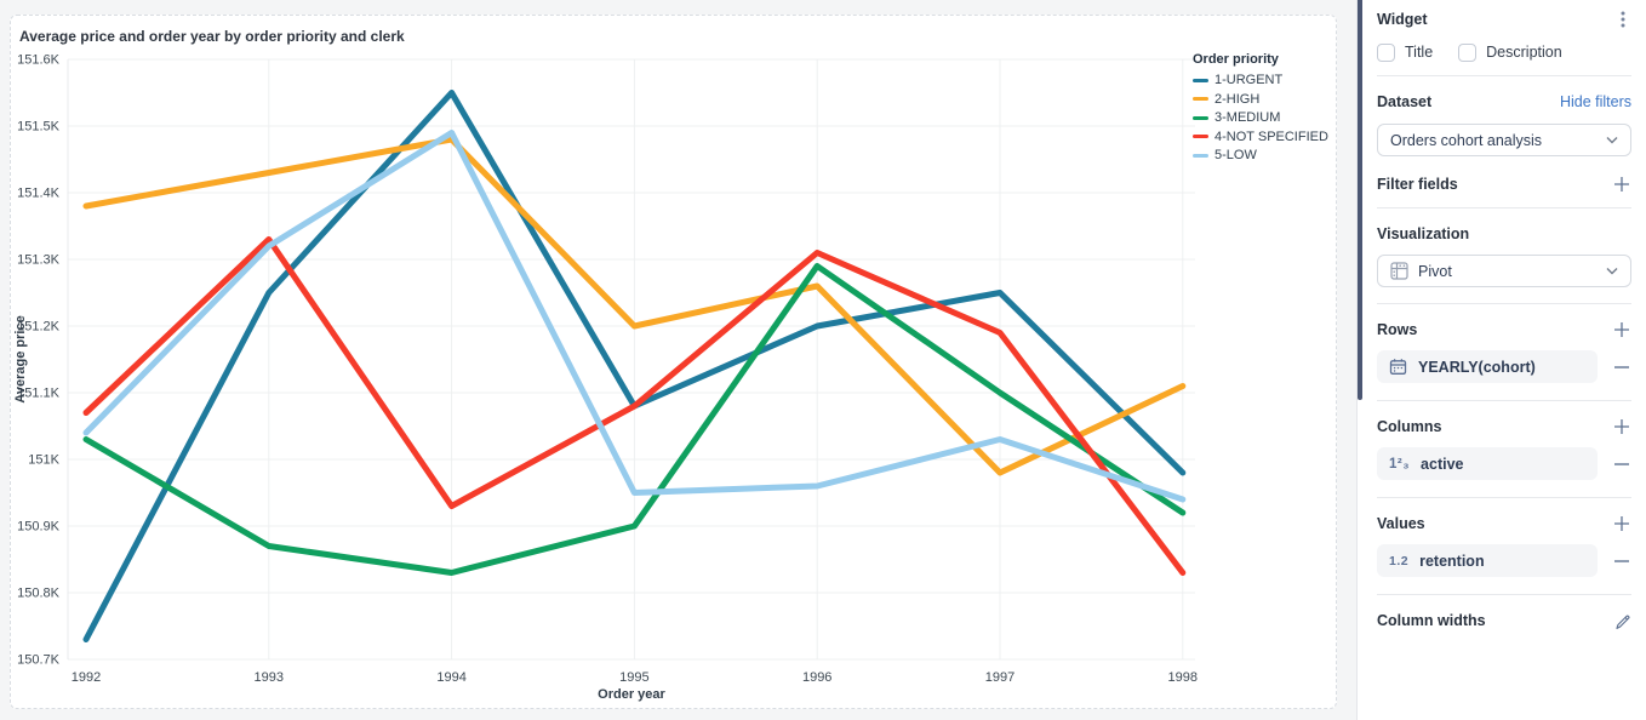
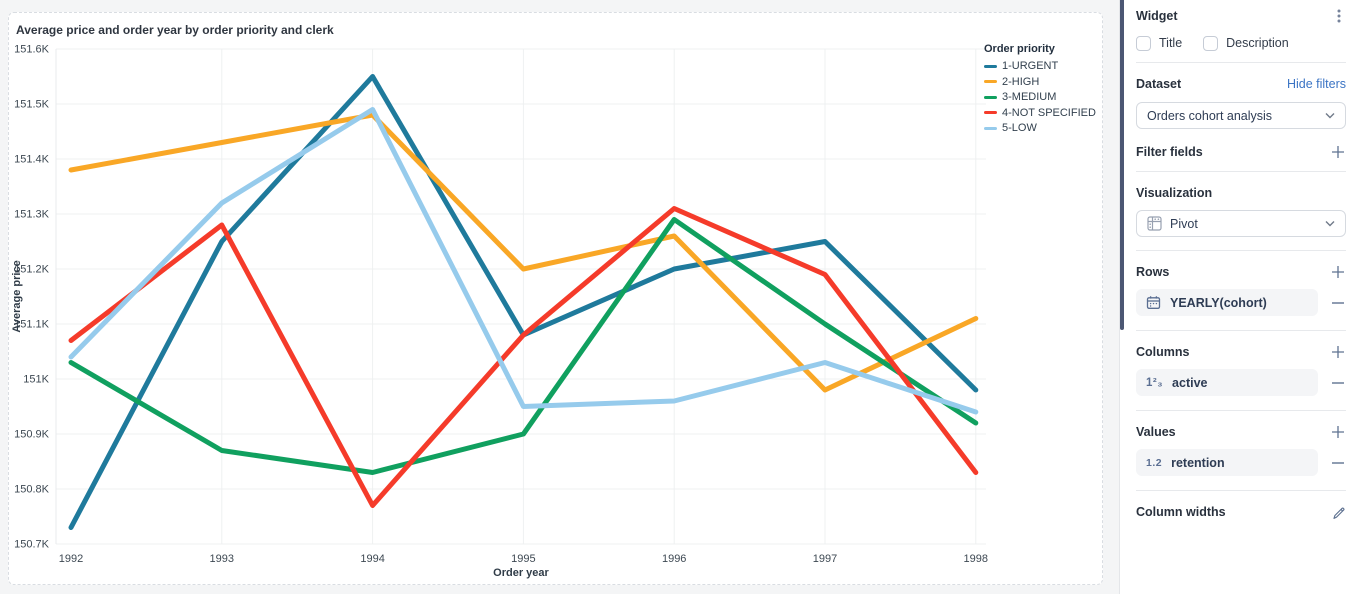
4-NOT SPECIFIED/1993: 151.33K -> 151.28K
4-NOT SPECIFIED/1994: 150.93K -> 150.77K
